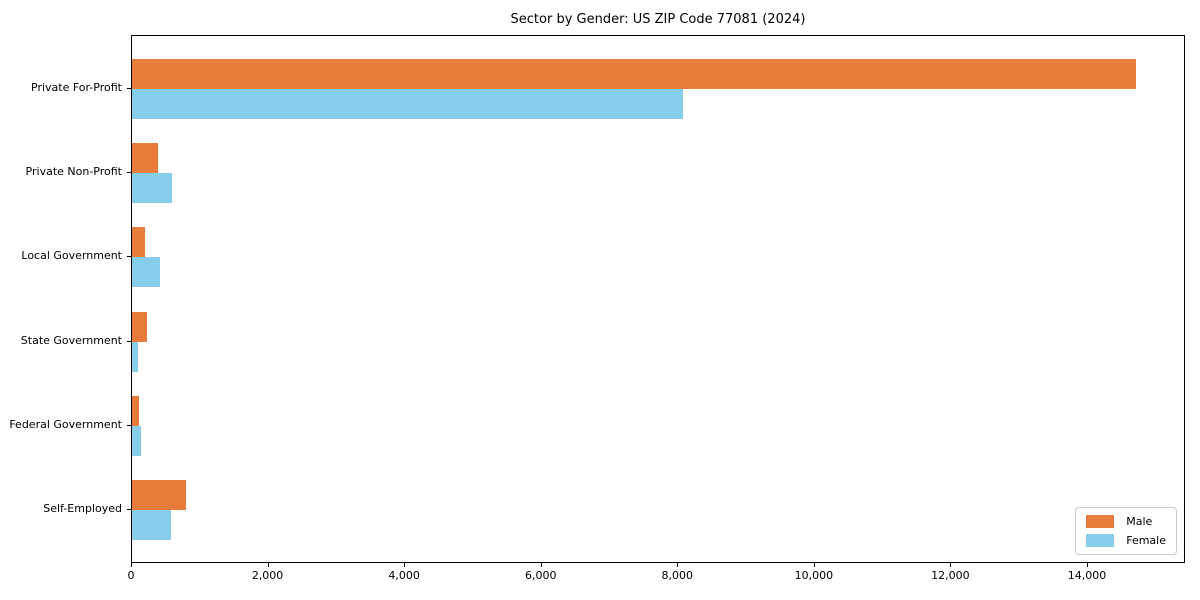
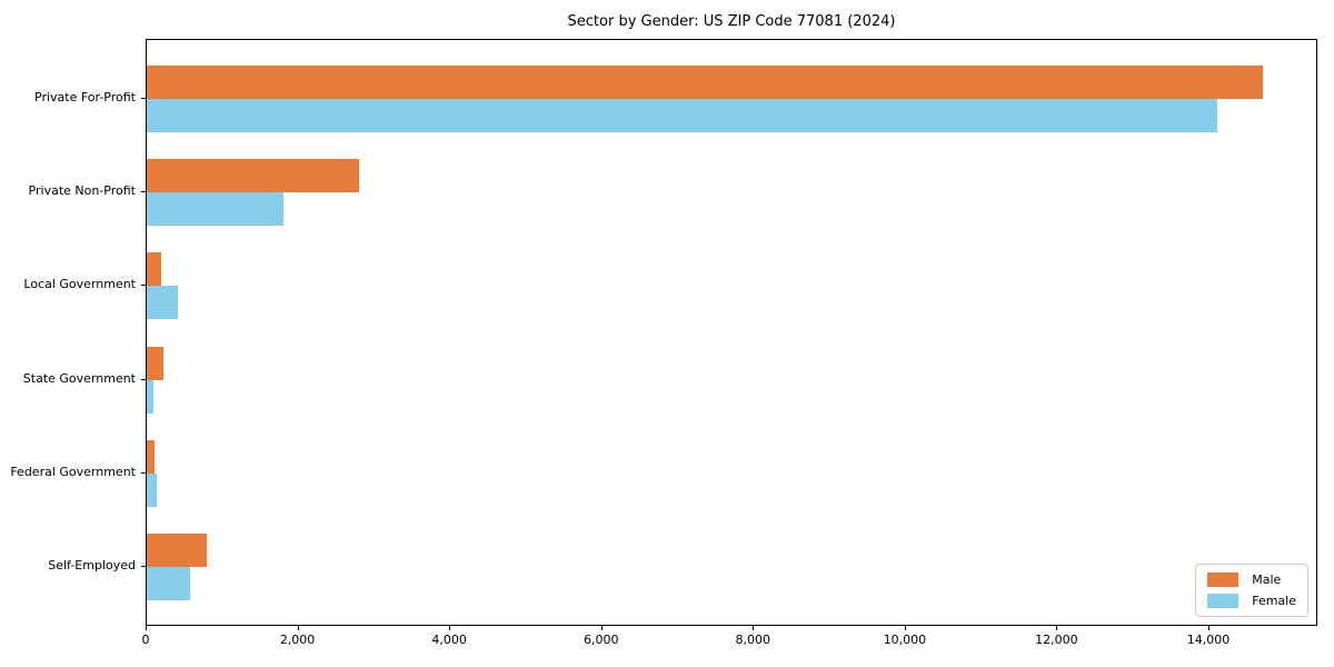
Female/Private For-Profit: 8100 -> 14100
Male/Private Non-Profit: 400 -> 2800
Female/Private Non-Profit: 600 -> 1800
